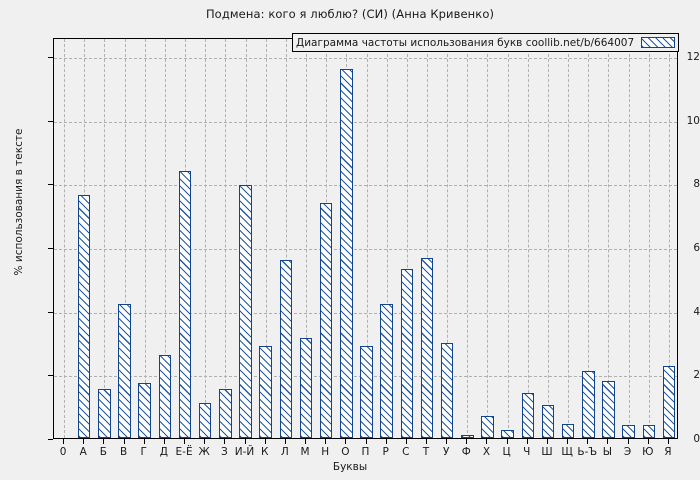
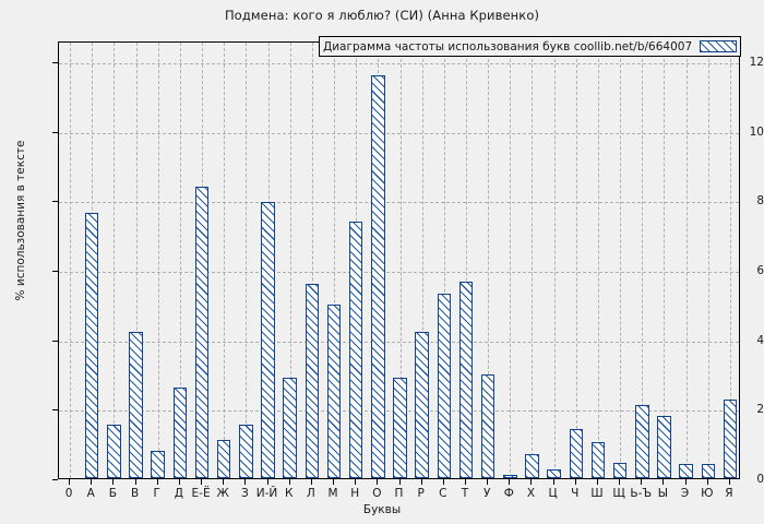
Г: 1.7 -> 0.8
М: 3.1 -> 5.0
